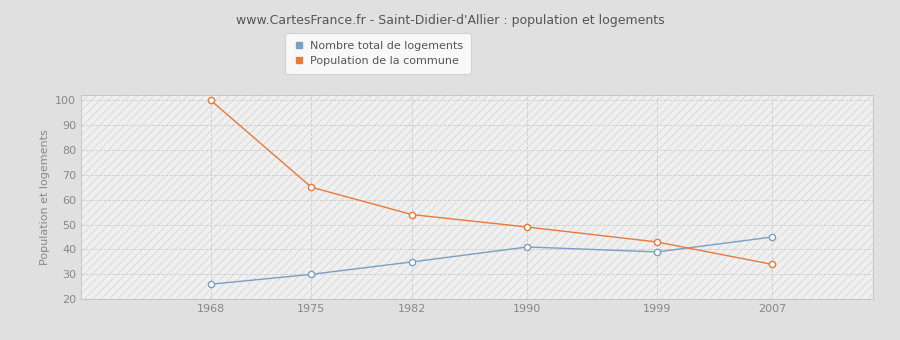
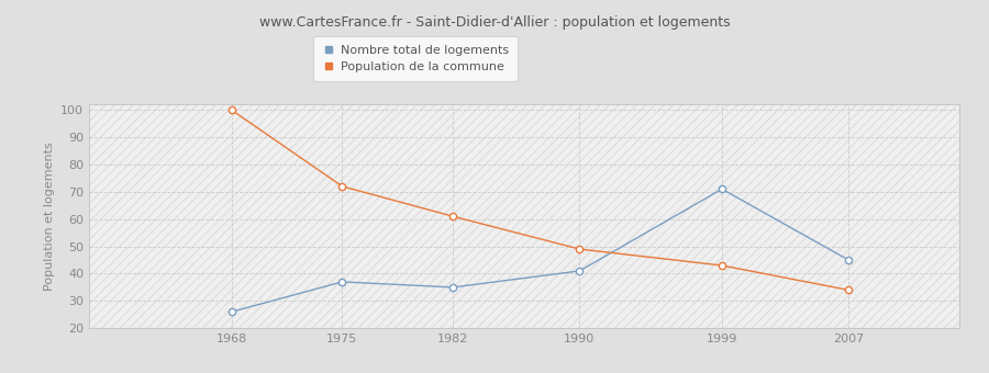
Nombre total de logements/1975: 30 -> 37
Population de la commune/1975: 65 -> 72
Population de la commune/1982: 54 -> 61
Nombre total de logements/1999: 39 -> 71
